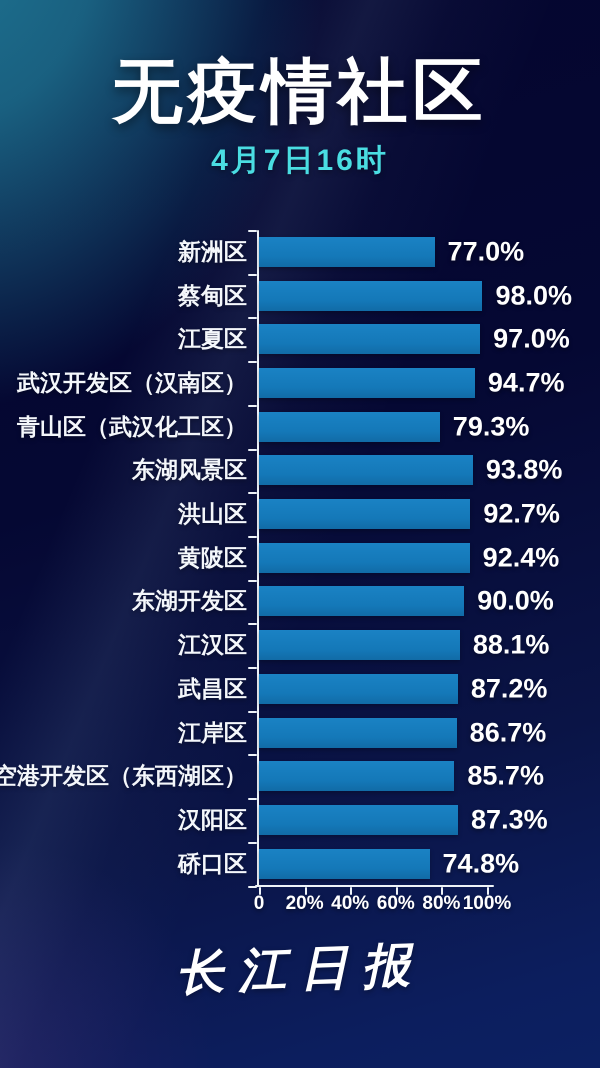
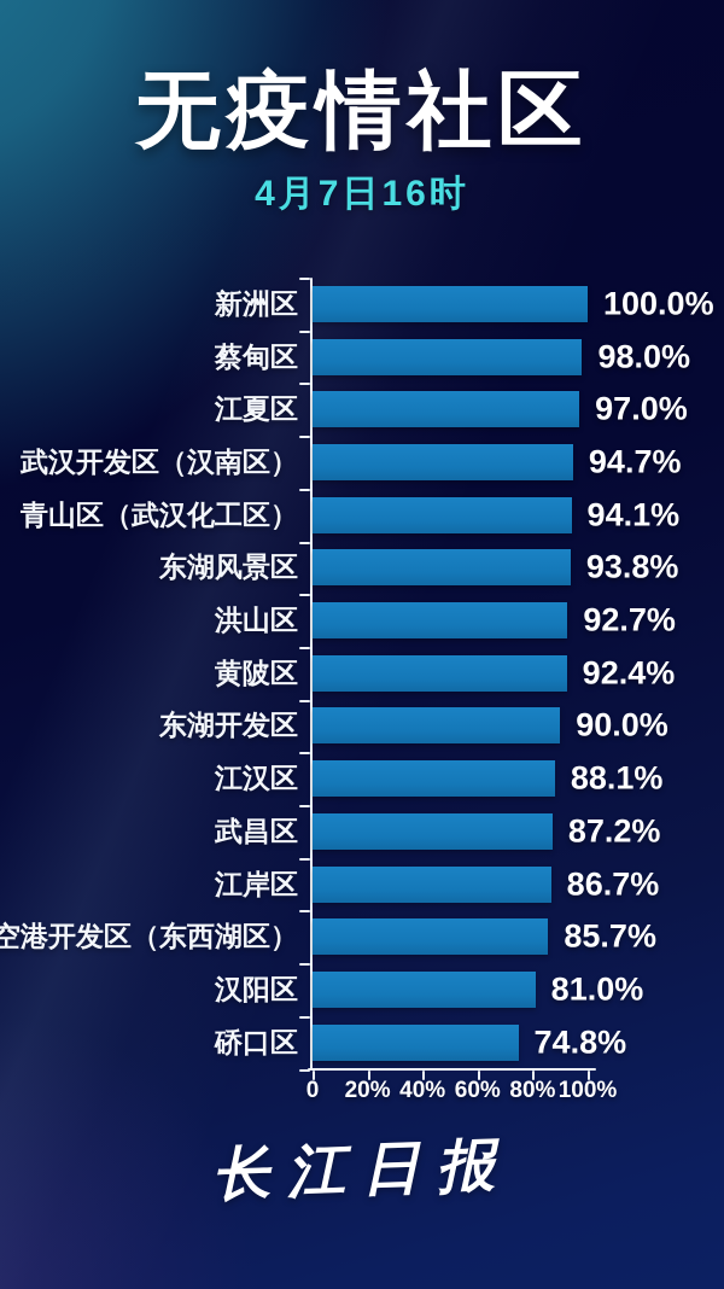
新洲区: 77.0% -> 100.0%
青山区（武汉化工区）: 79.3% -> 94.1%
汉阳区: 87.3% -> 81.0%
